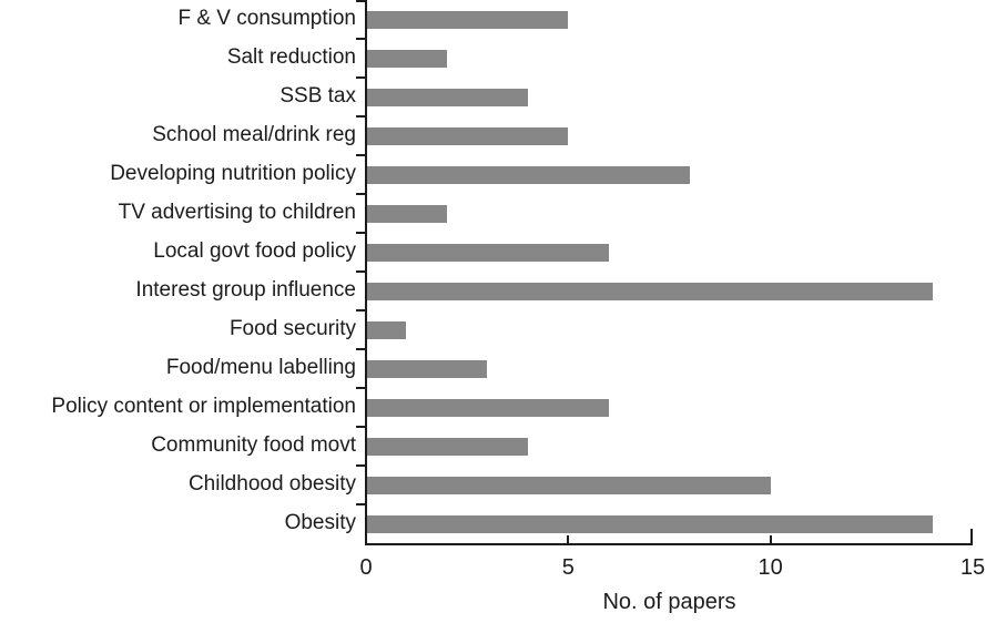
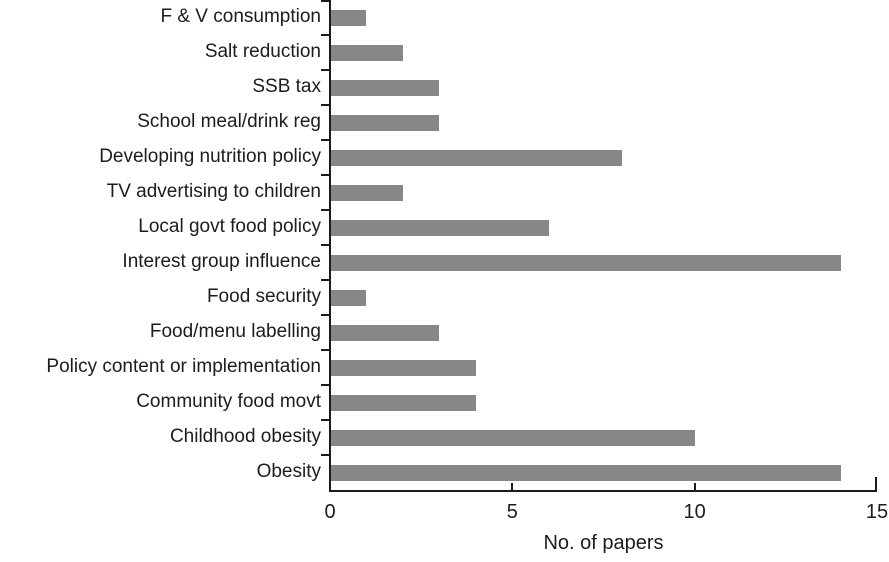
F & V consumption: 5 -> 1
SSB tax: 4 -> 3
School meal/drink reg: 5 -> 3
Policy content or implementation: 6 -> 4
